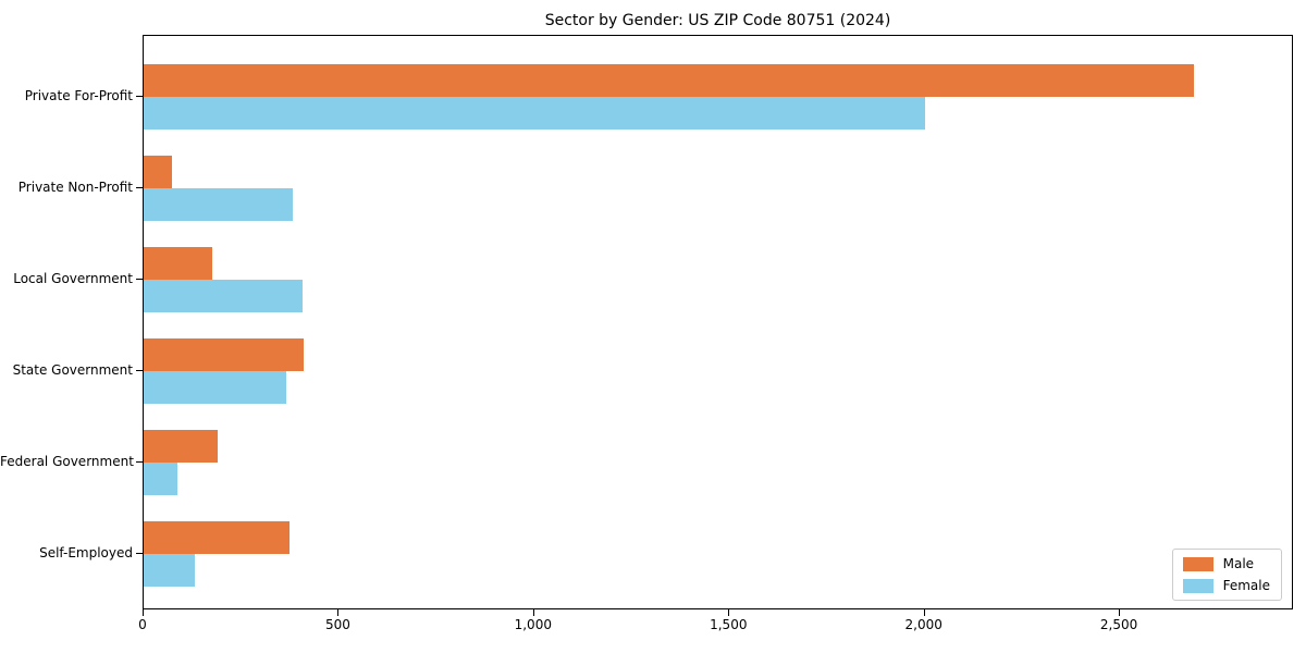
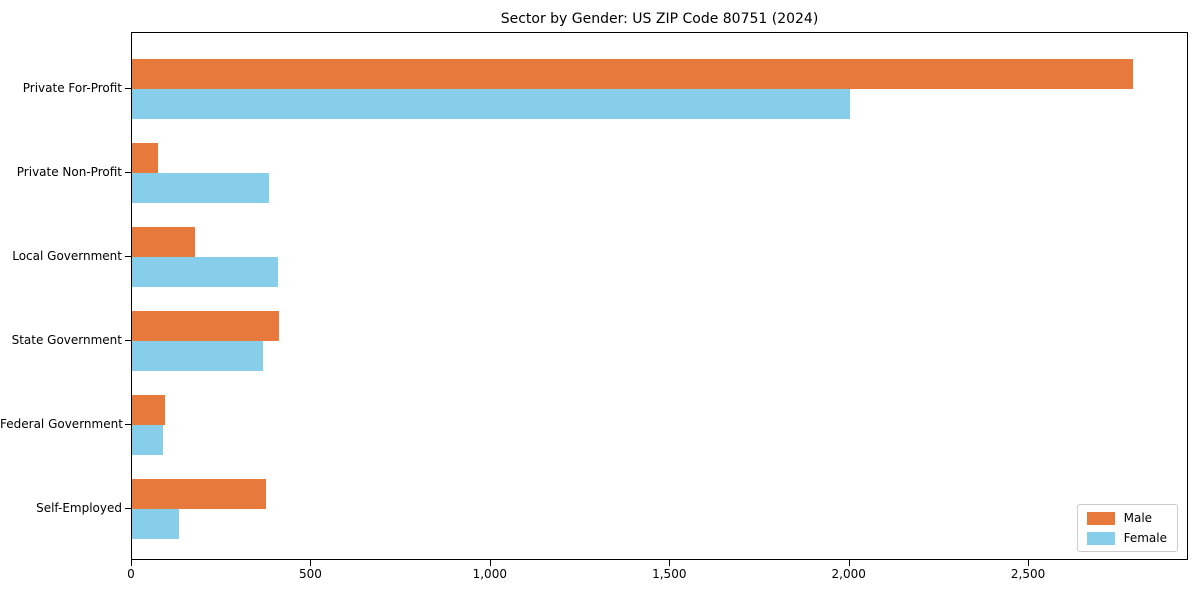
Male/Private For-Profit: 2690 -> 2790
Male/Federal Government: 190 -> 90
